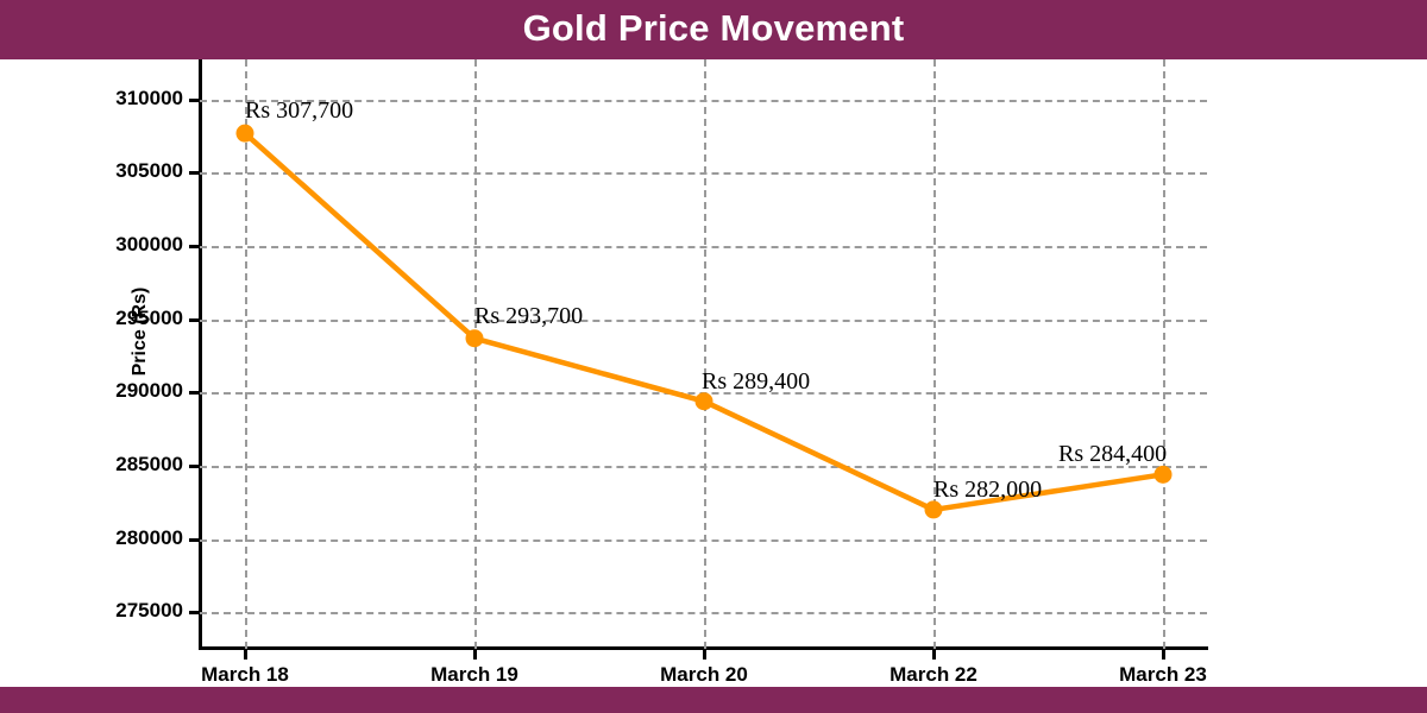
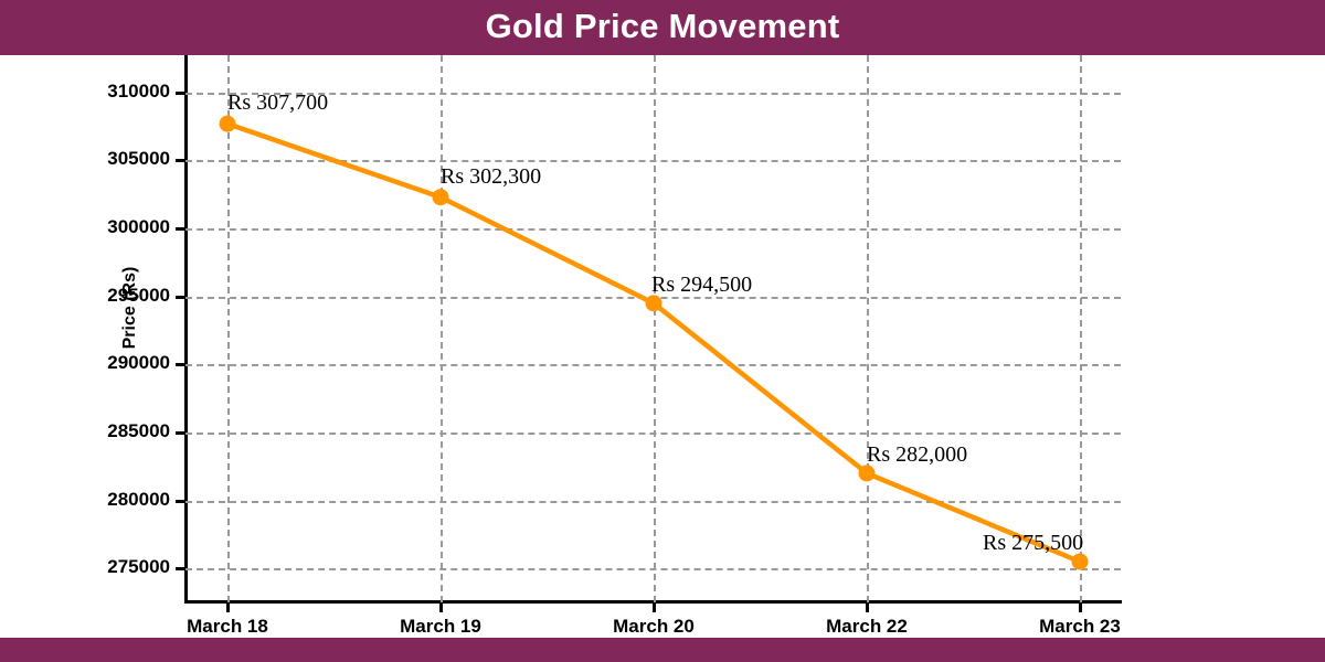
March 19: 293,700 -> 302,300
March 20: 289,400 -> 294,500
March 23: 284,400 -> 275,500
